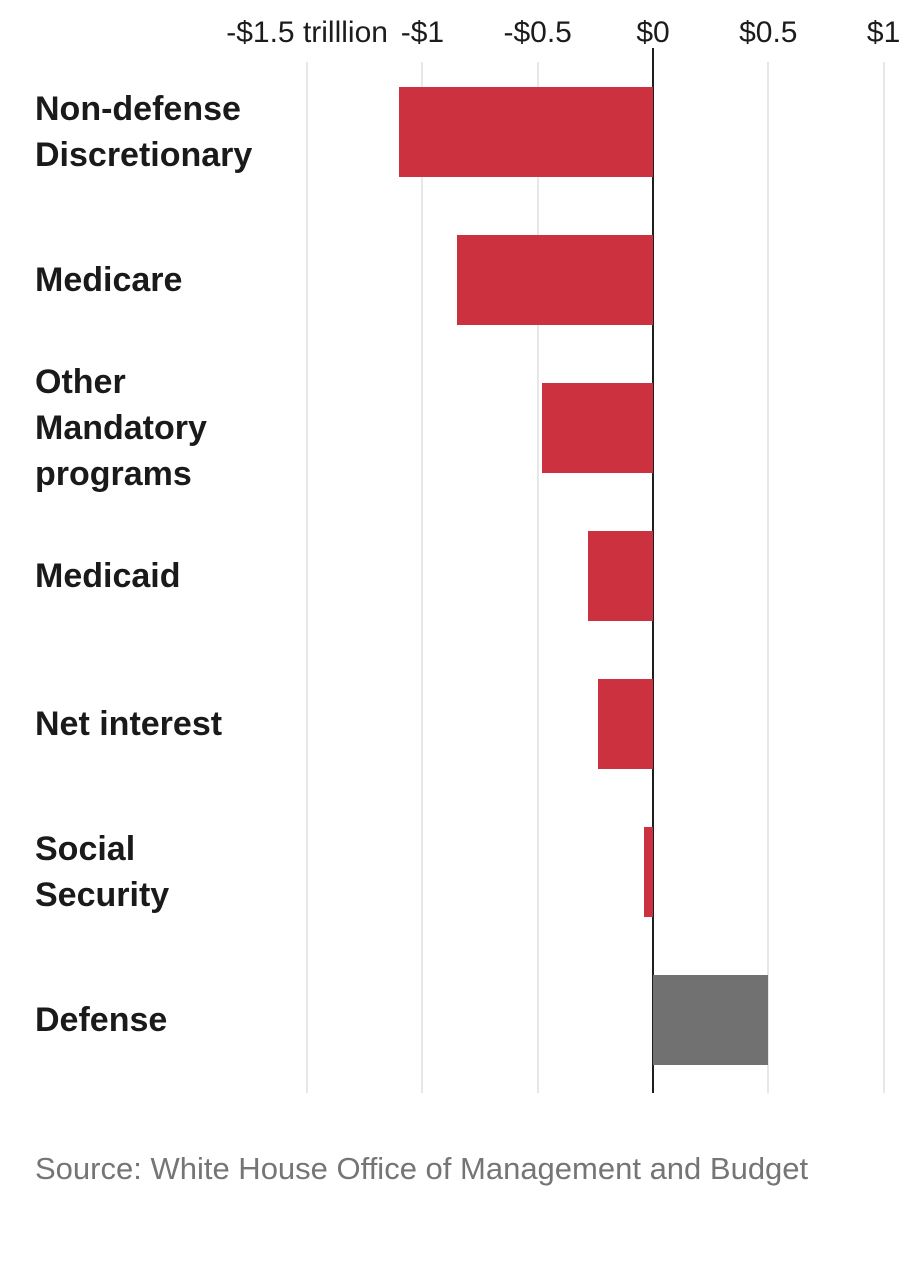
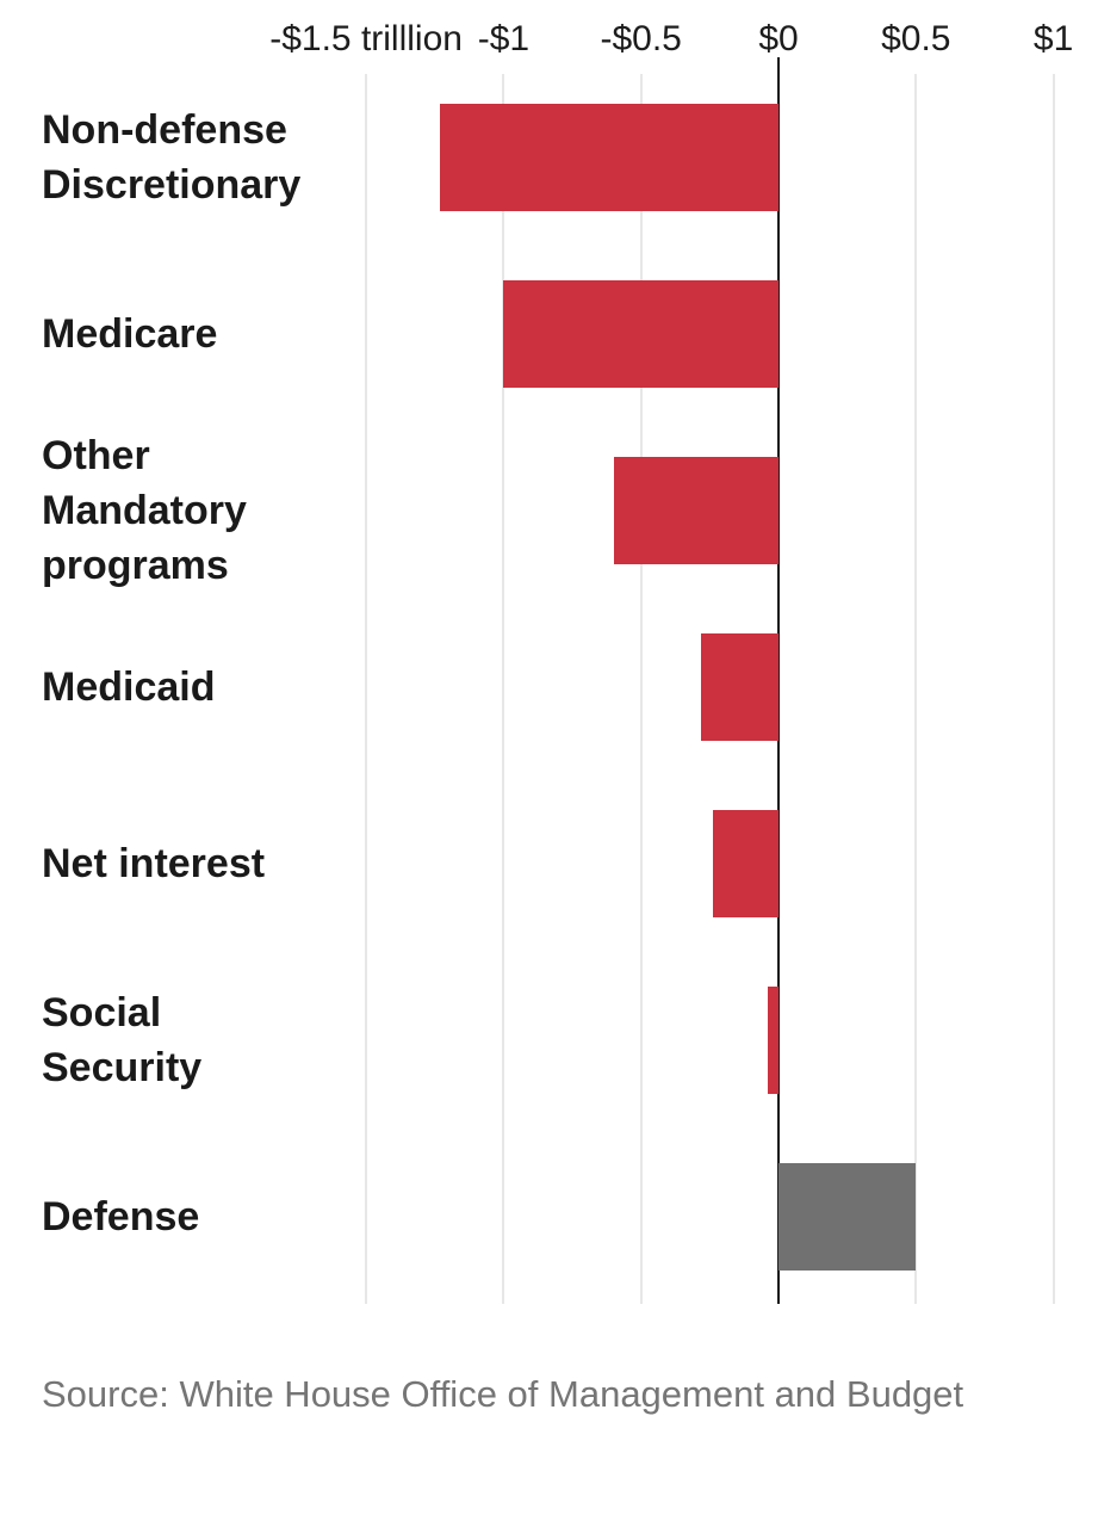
Non-defense Discretionary: -$1.10 -> -$1.23
Medicare: -$0.85 -> -$1.00
Other Mandatory programs: -$0.48 -> -$0.60
